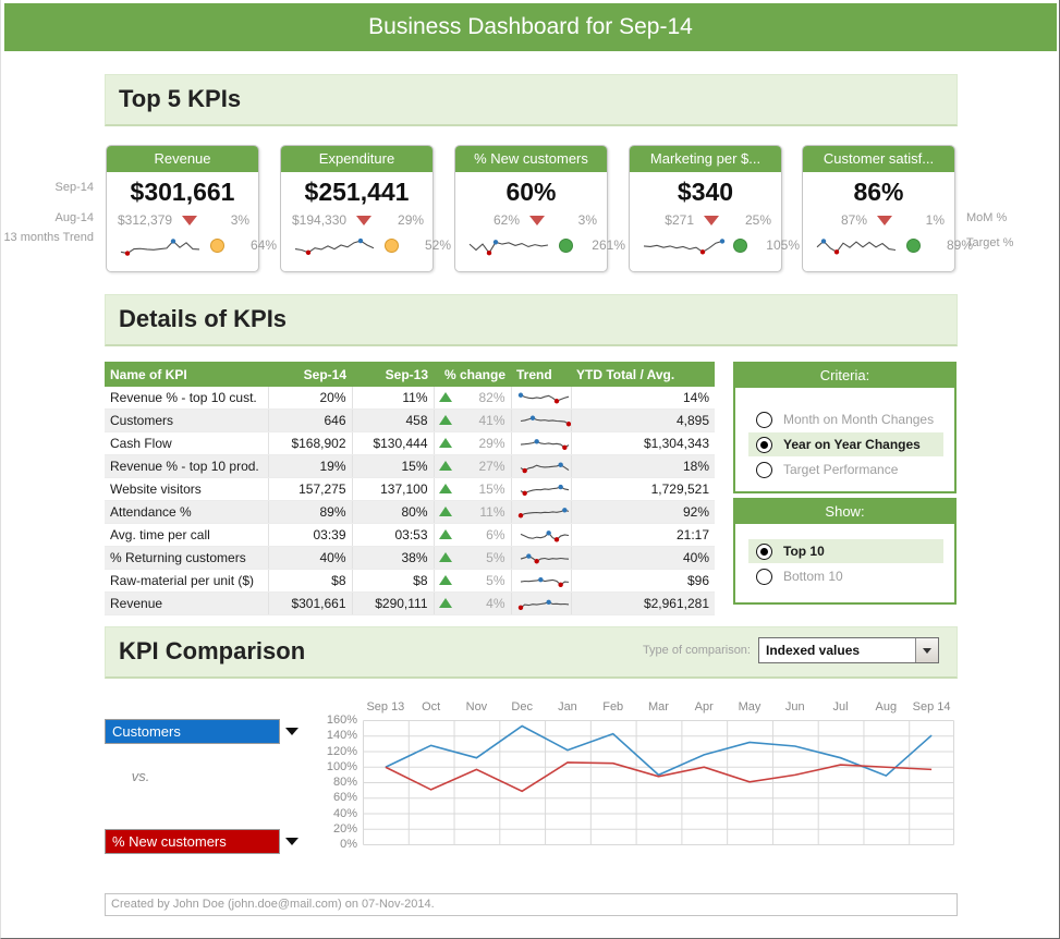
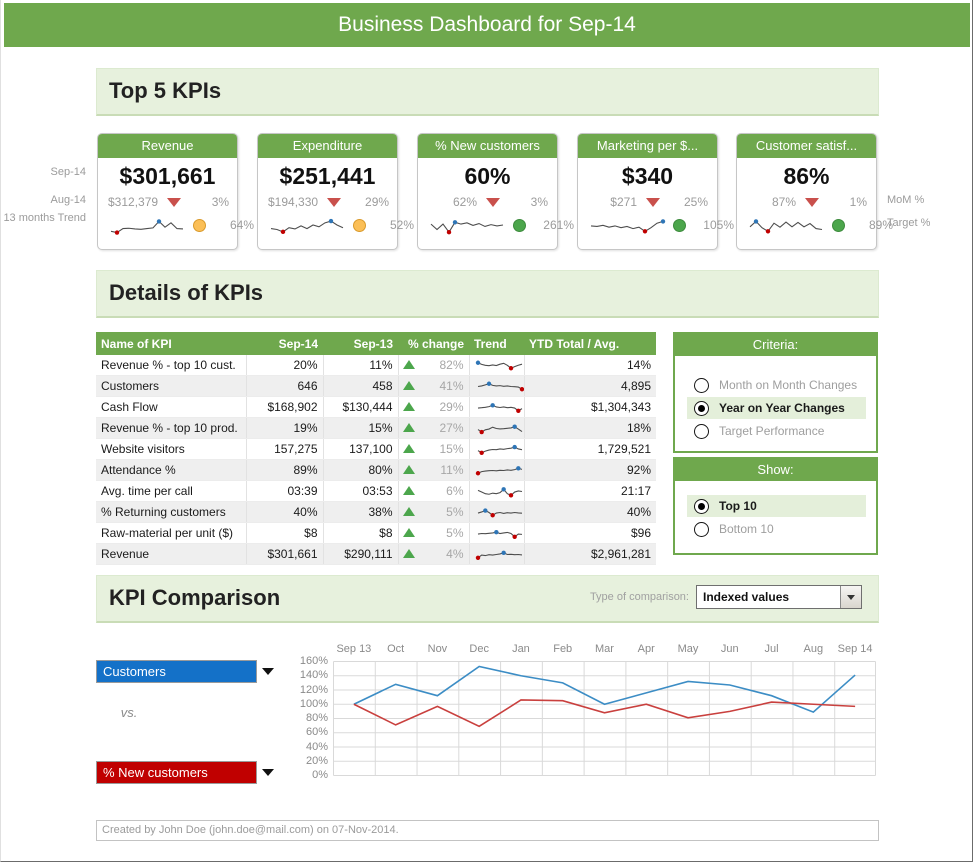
Customers/Jan: 120% -> 140%
Customers/Feb: 140% -> 130%
Customers/Mar: 90% -> 100%
